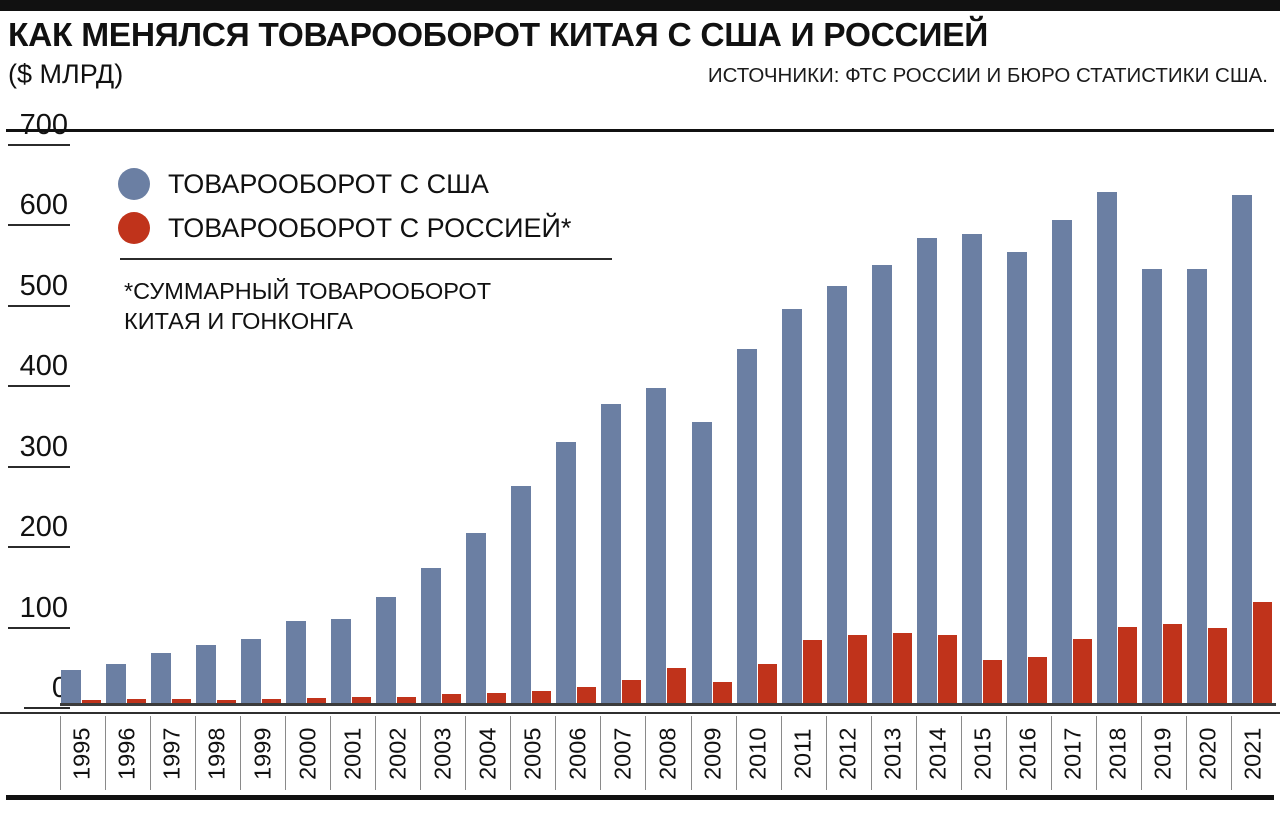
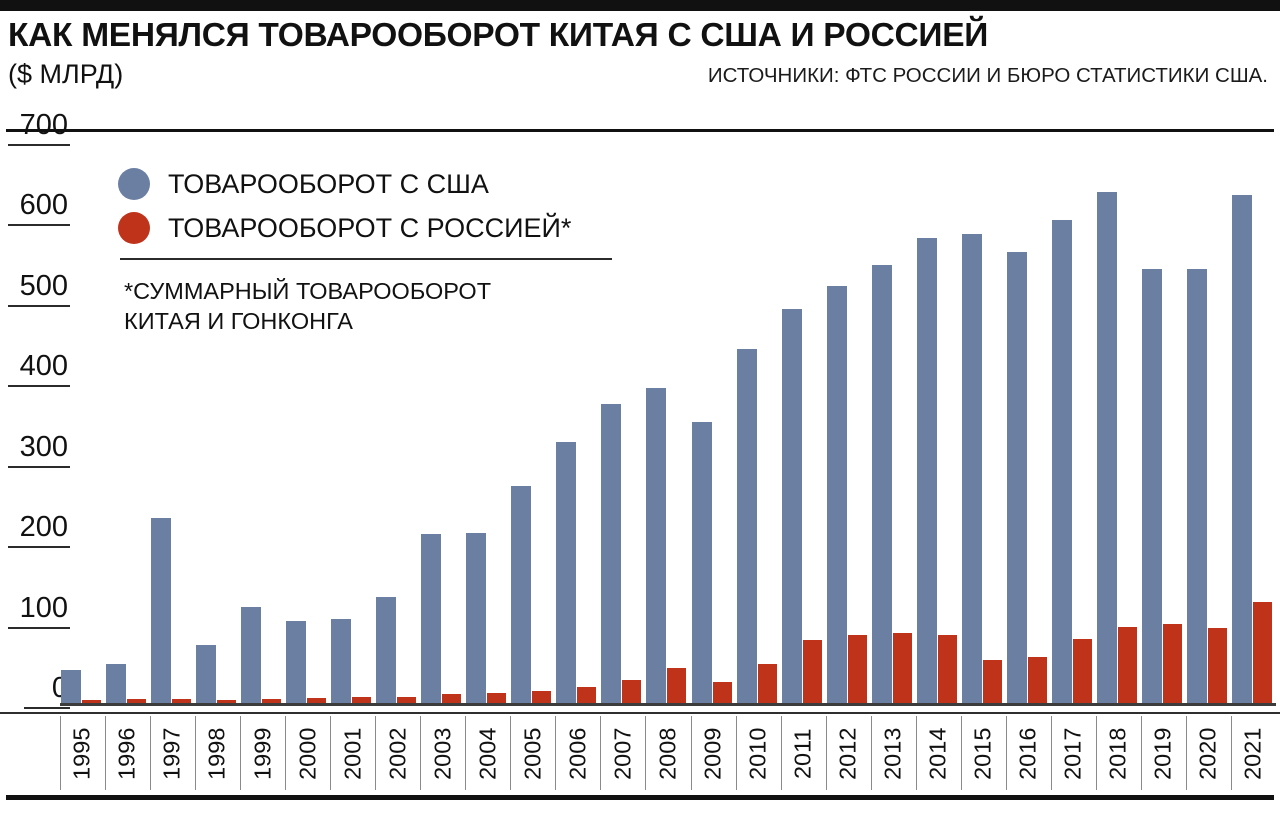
ТОВАРООБОРОТ С США/1997: 60 -> 230
ТОВАРООБОРОТ С США/1999: 80 -> 120
ТОВАРООБОРОТ С США/2003: 170 -> 210
